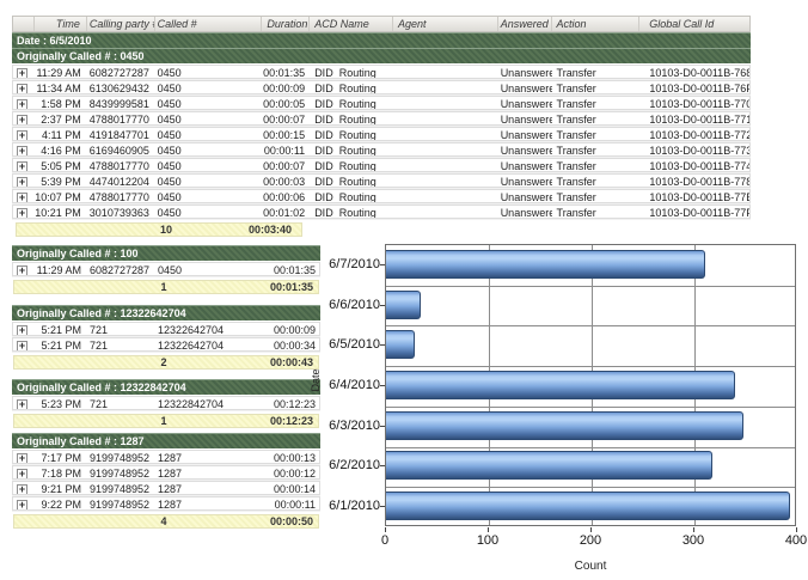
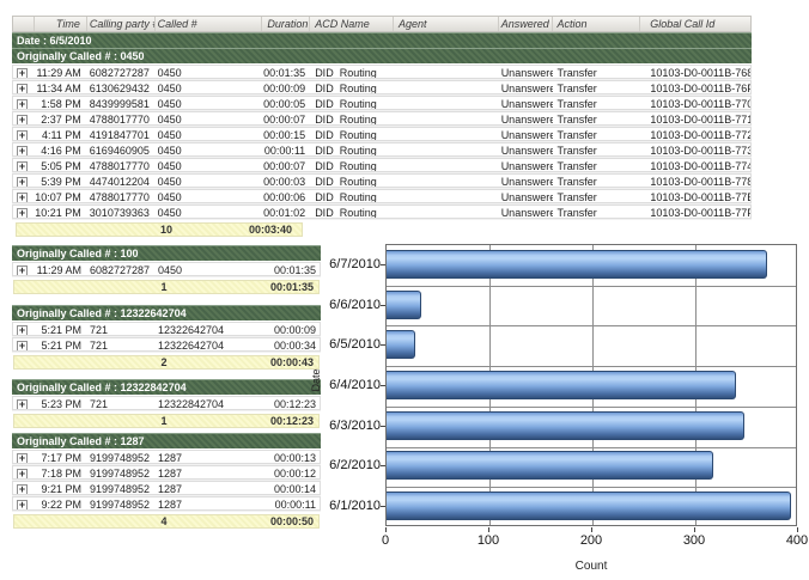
6/7/2010: 310 -> 370
